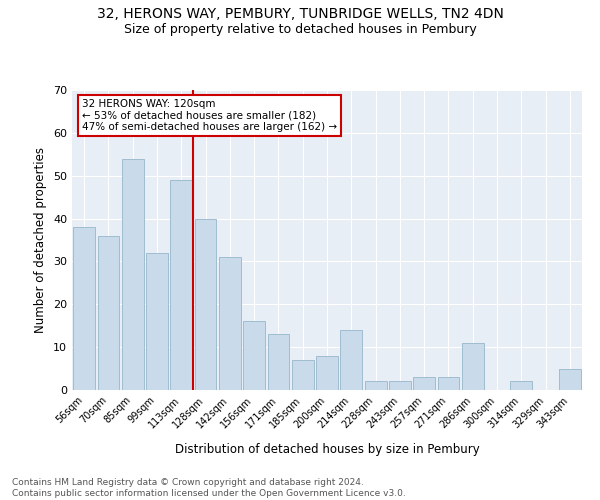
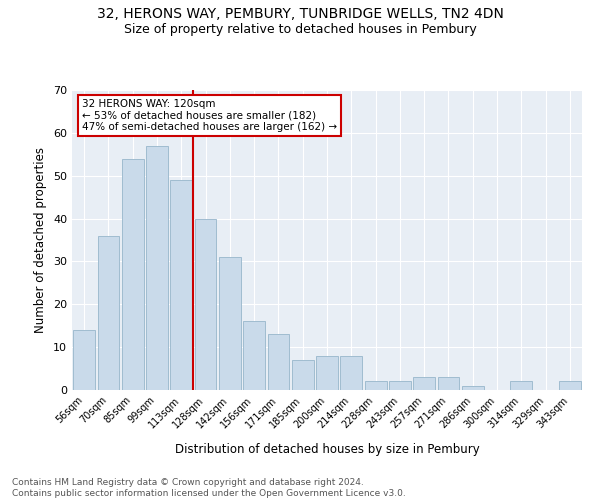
56sqm: 38 -> 14
99sqm: 32 -> 57
214sqm: 14 -> 8
286sqm: 11 -> 1
343sqm: 5 -> 2
